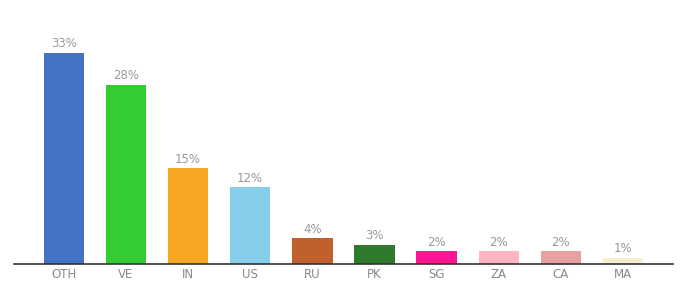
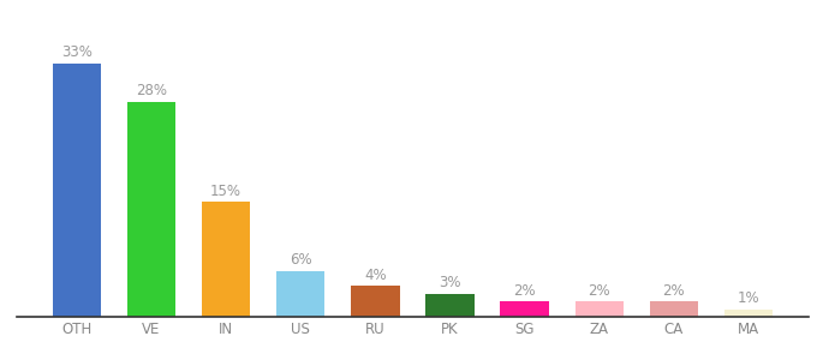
US: 12% -> 6%
